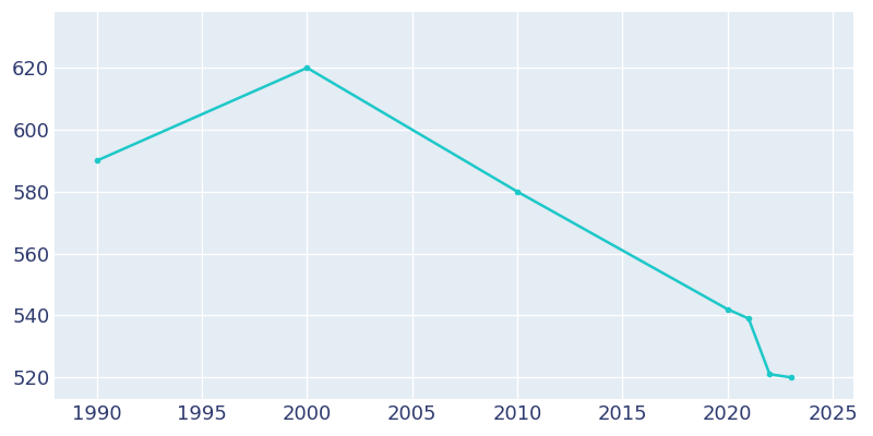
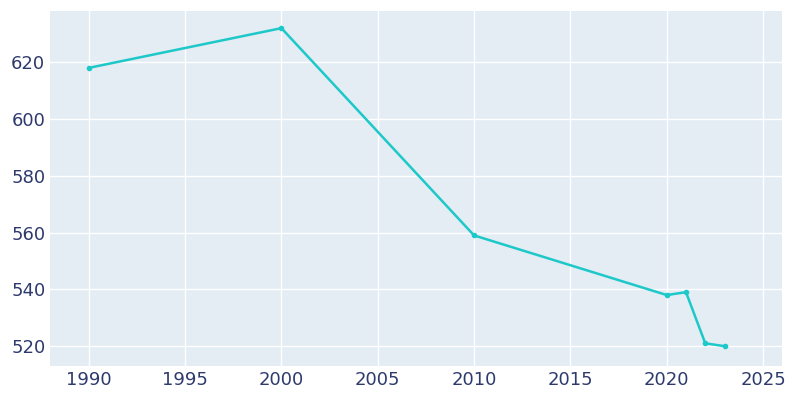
1990: 590 -> 618
2000: 620 -> 632
2010: 580 -> 559
2020: 542 -> 538
